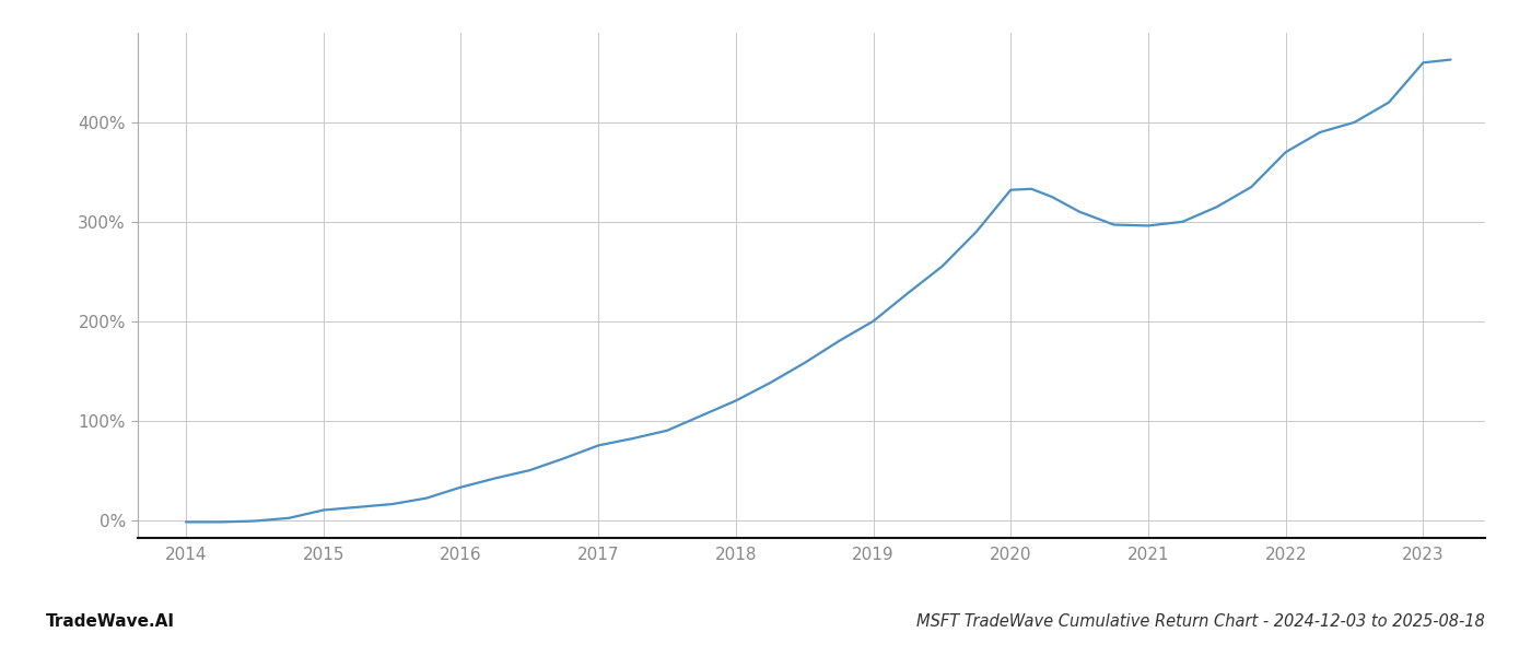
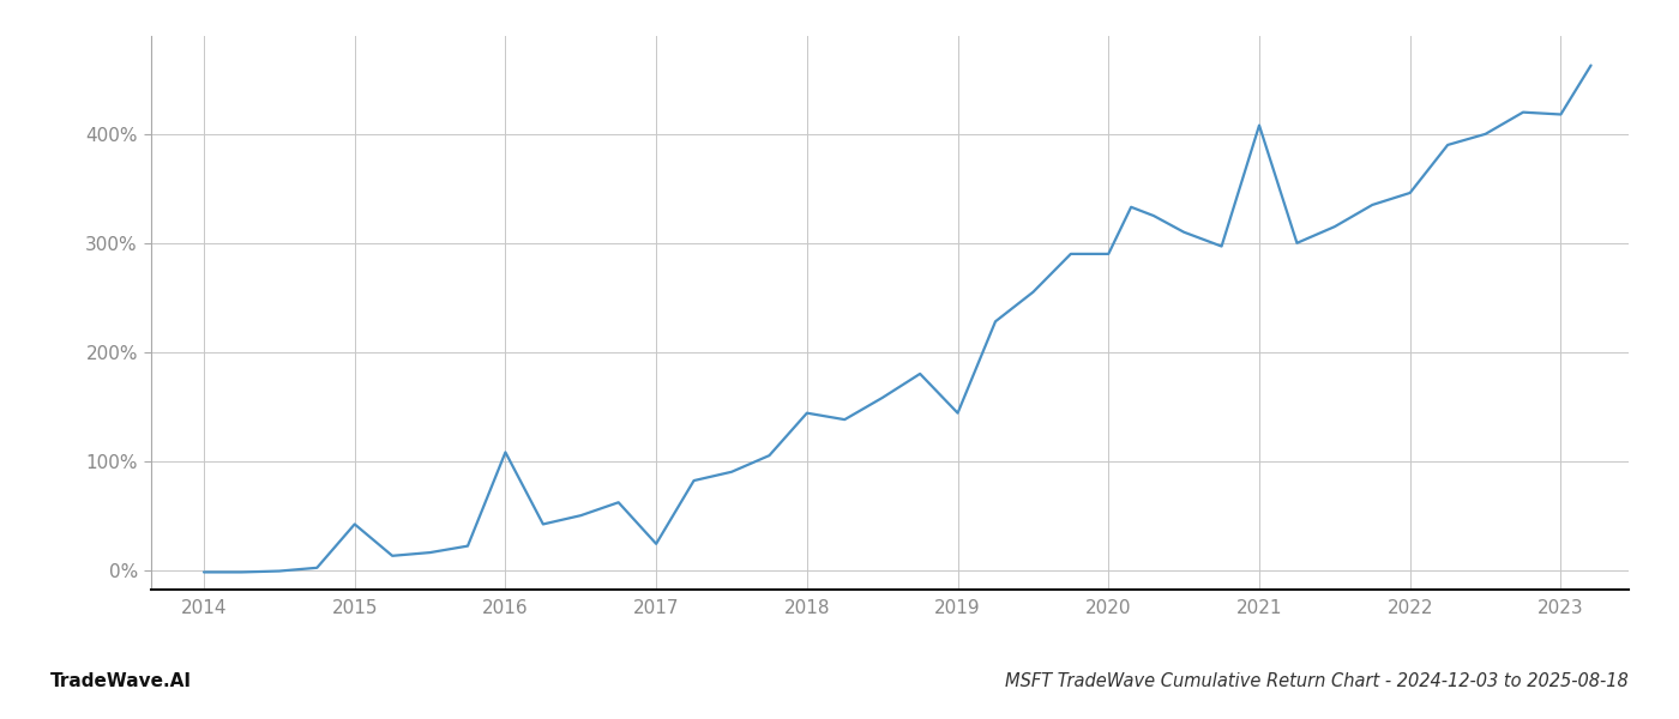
2015: 10% -> 42%
2016: 33% -> 108%
2017: 75% -> 24%
2018: 120% -> 144%
2019: 200% -> 144%
2020: 332% -> 290%
2021: 296% -> 408%
2022: 370% -> 346%
2023: 460% -> 418%
